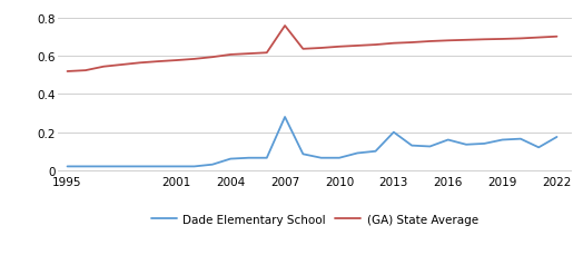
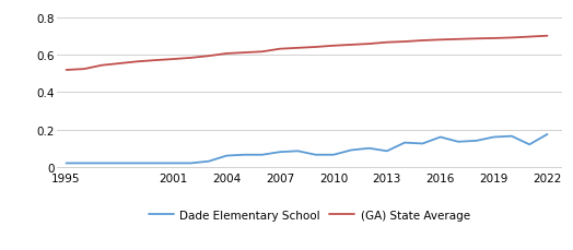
Dade Elementary School/2007: 0.28 -> 0.08
(GA) State Average/2007: 0.76 -> 0.63
Dade Elementary School/2013: 0.20 -> 0.09
